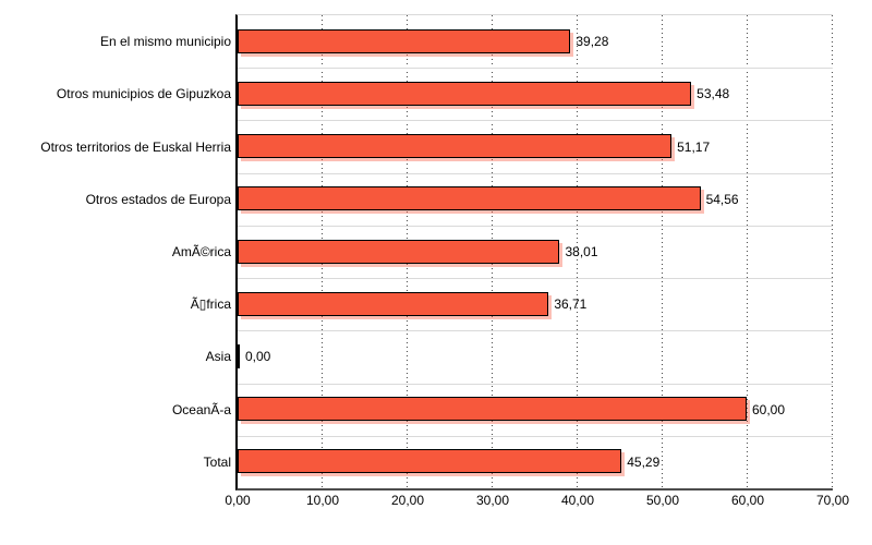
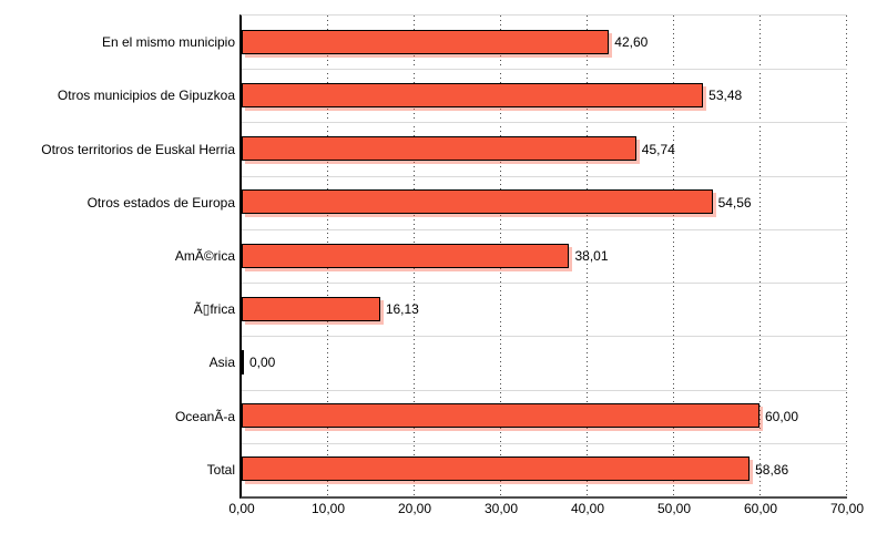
En el mismo municipio: 39,28 -> 42,60
Otros territorios de Euskal Herria: 51,17 -> 45,74
Ã▯frica: 36,71 -> 16,13
Total: 45,29 -> 58,86
